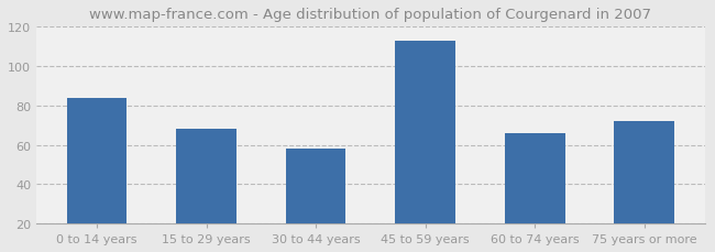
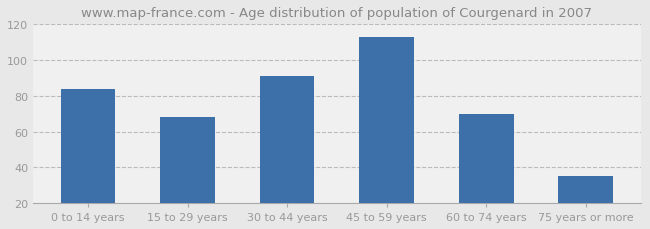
30 to 44 years: 58 -> 91
60 to 74 years: 66 -> 70
75 years or more: 72 -> 35
